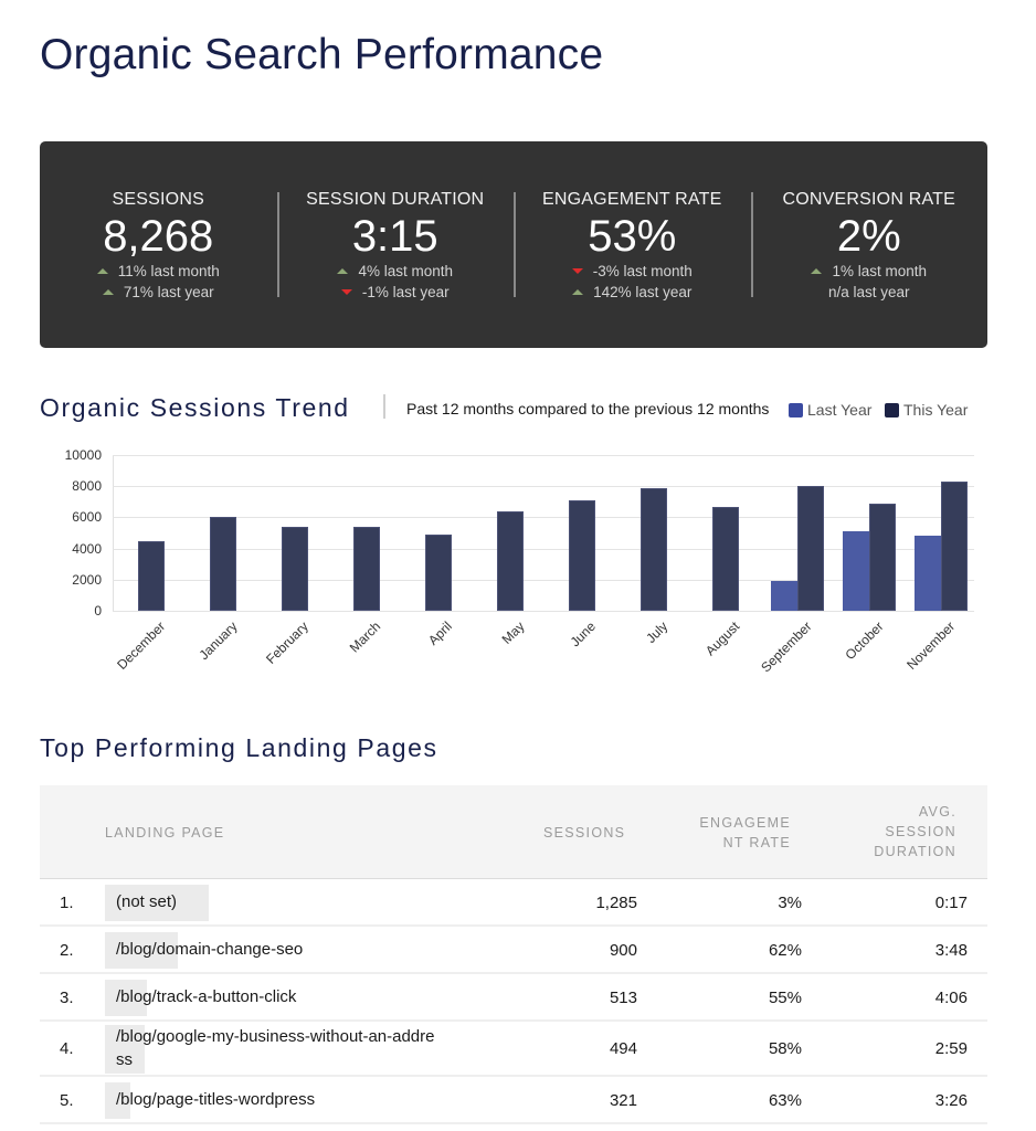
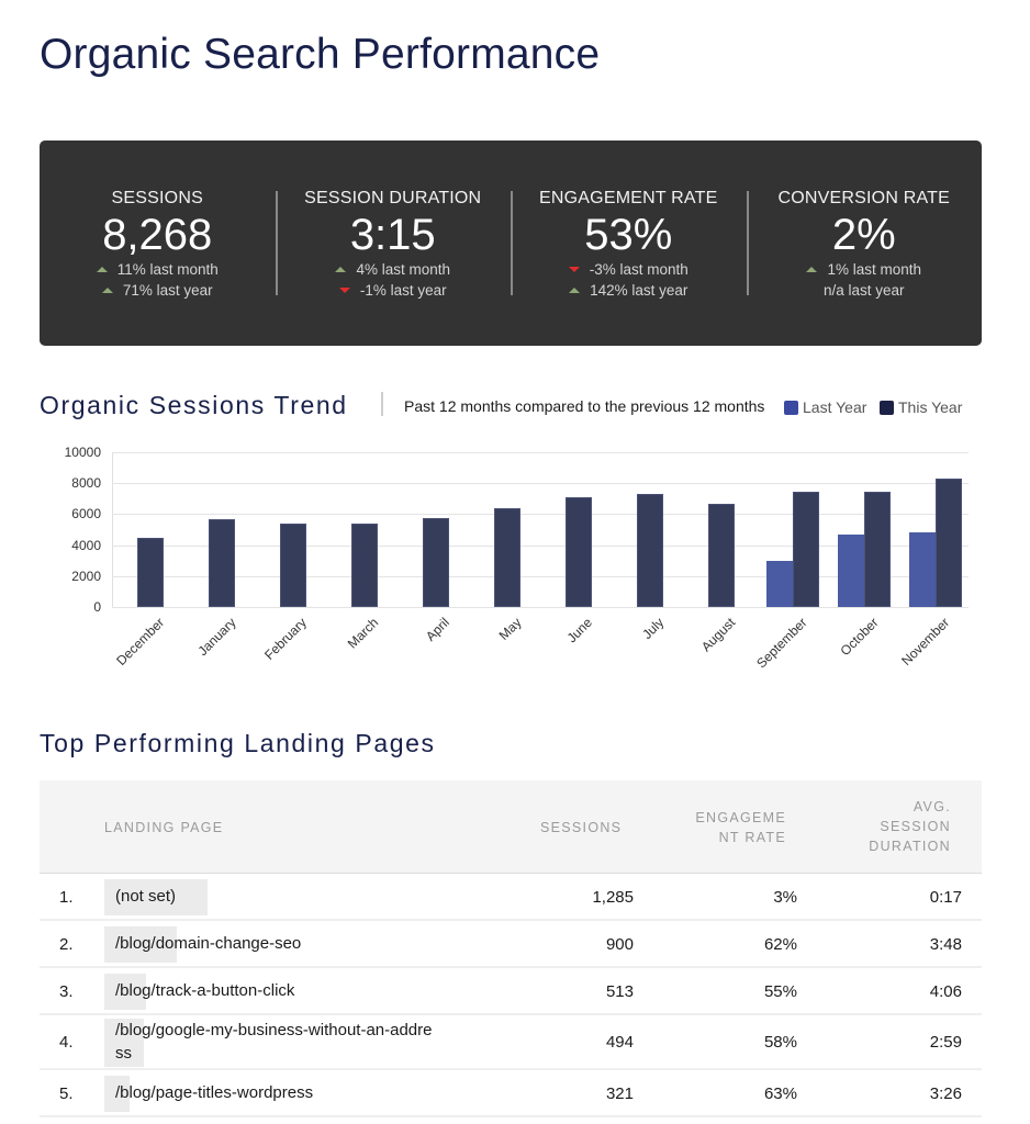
This Year/January: 6000 -> 5600
This Year/April: 4900 -> 5800
This Year/July: 7900 -> 7300
Last Year/September: 1900 -> 3000
This Year/September: 8000 -> 7500
Last Year/October: 5100 -> 4700
This Year/October: 6900 -> 7400
